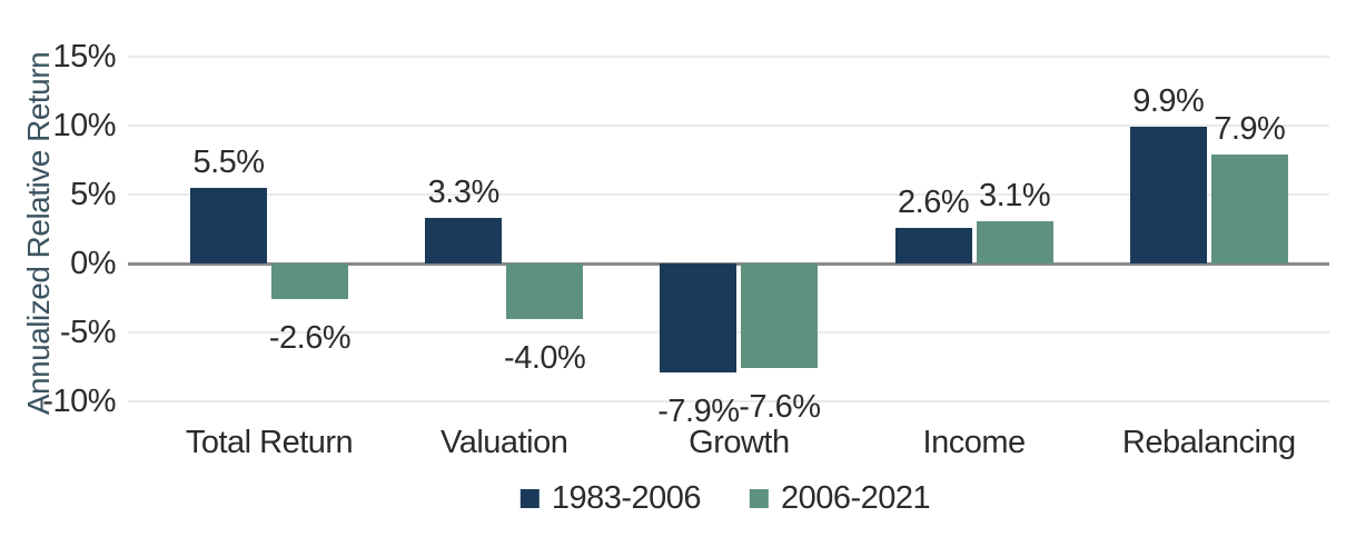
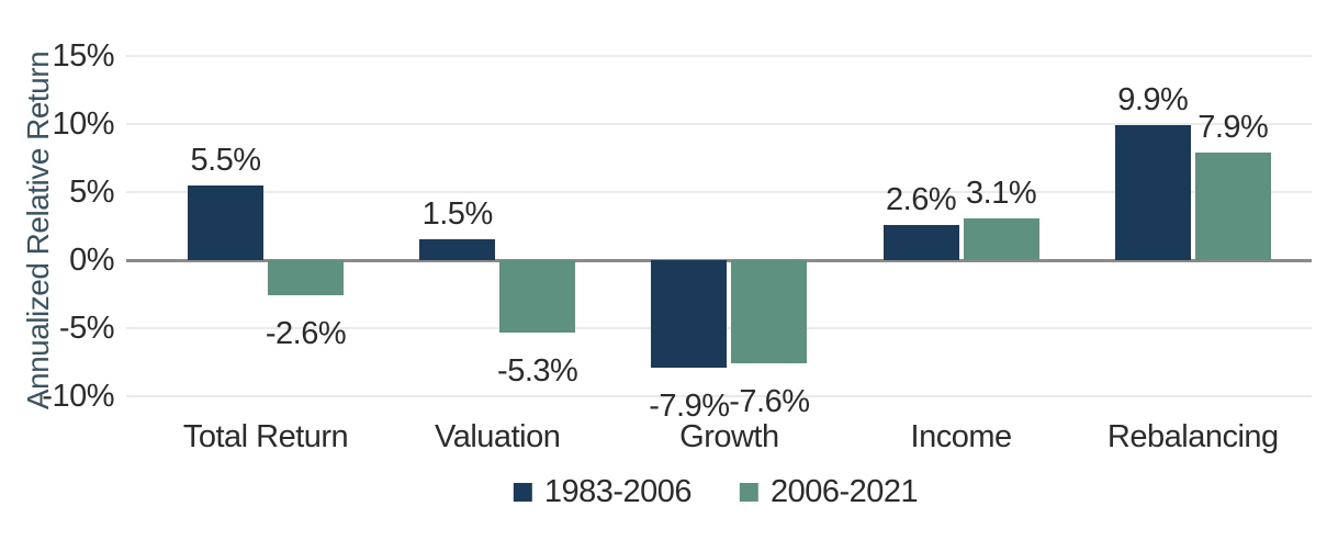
1983-2006/Valuation: 3.3% -> 1.5%
2006-2021/Valuation: -4.0% -> -5.3%
